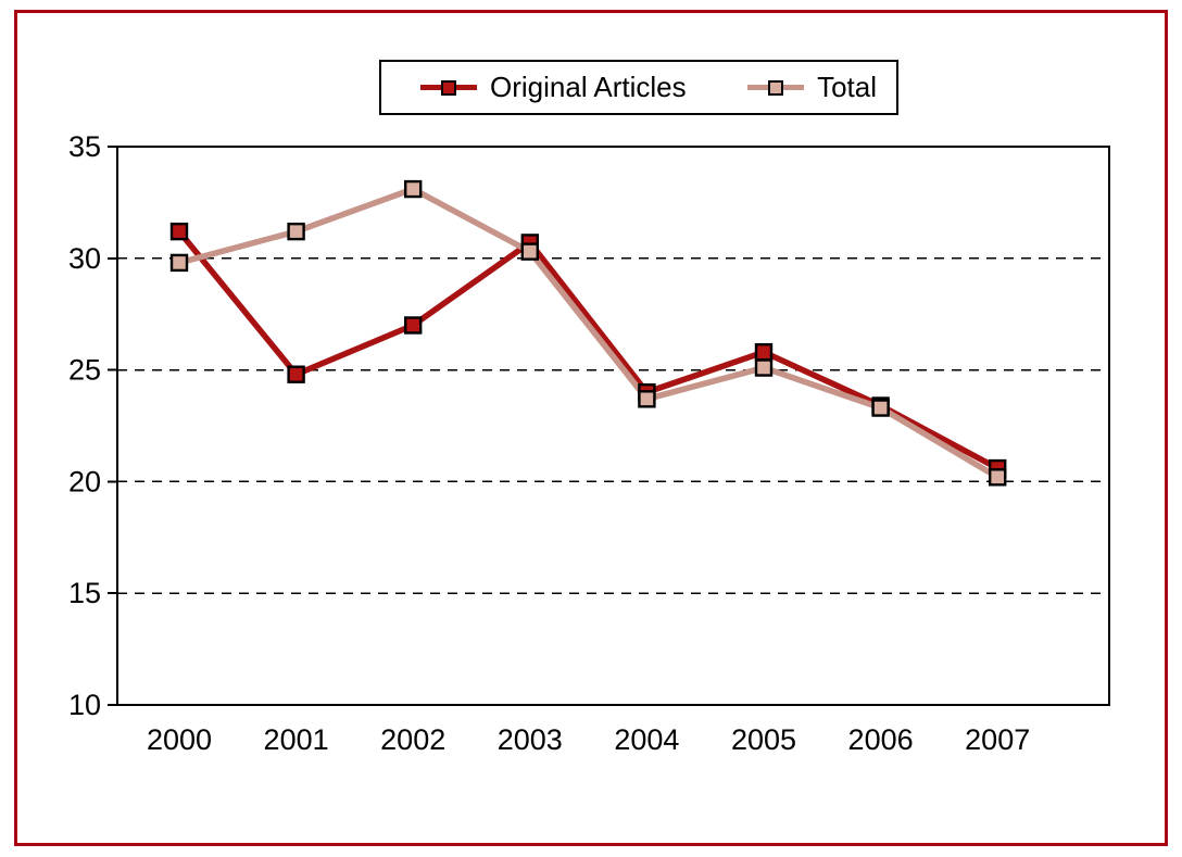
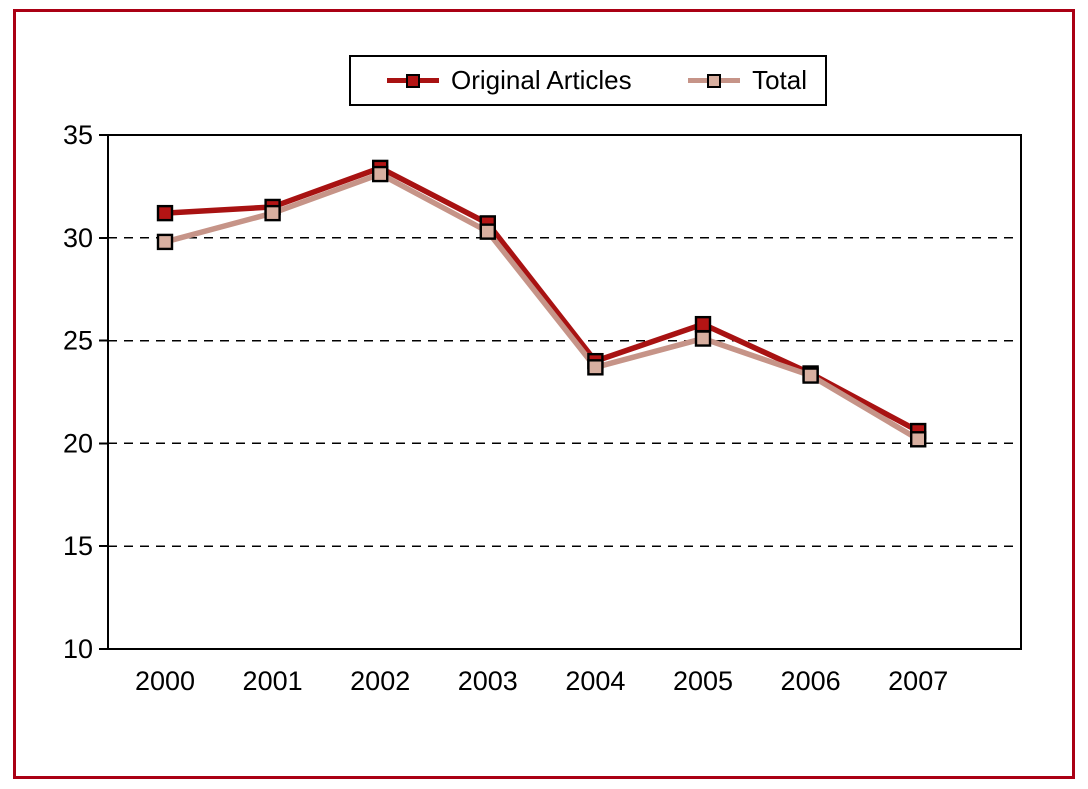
Original Articles/2001: 24.8 -> 31.5
Original Articles/2002: 27.0 -> 33.4
